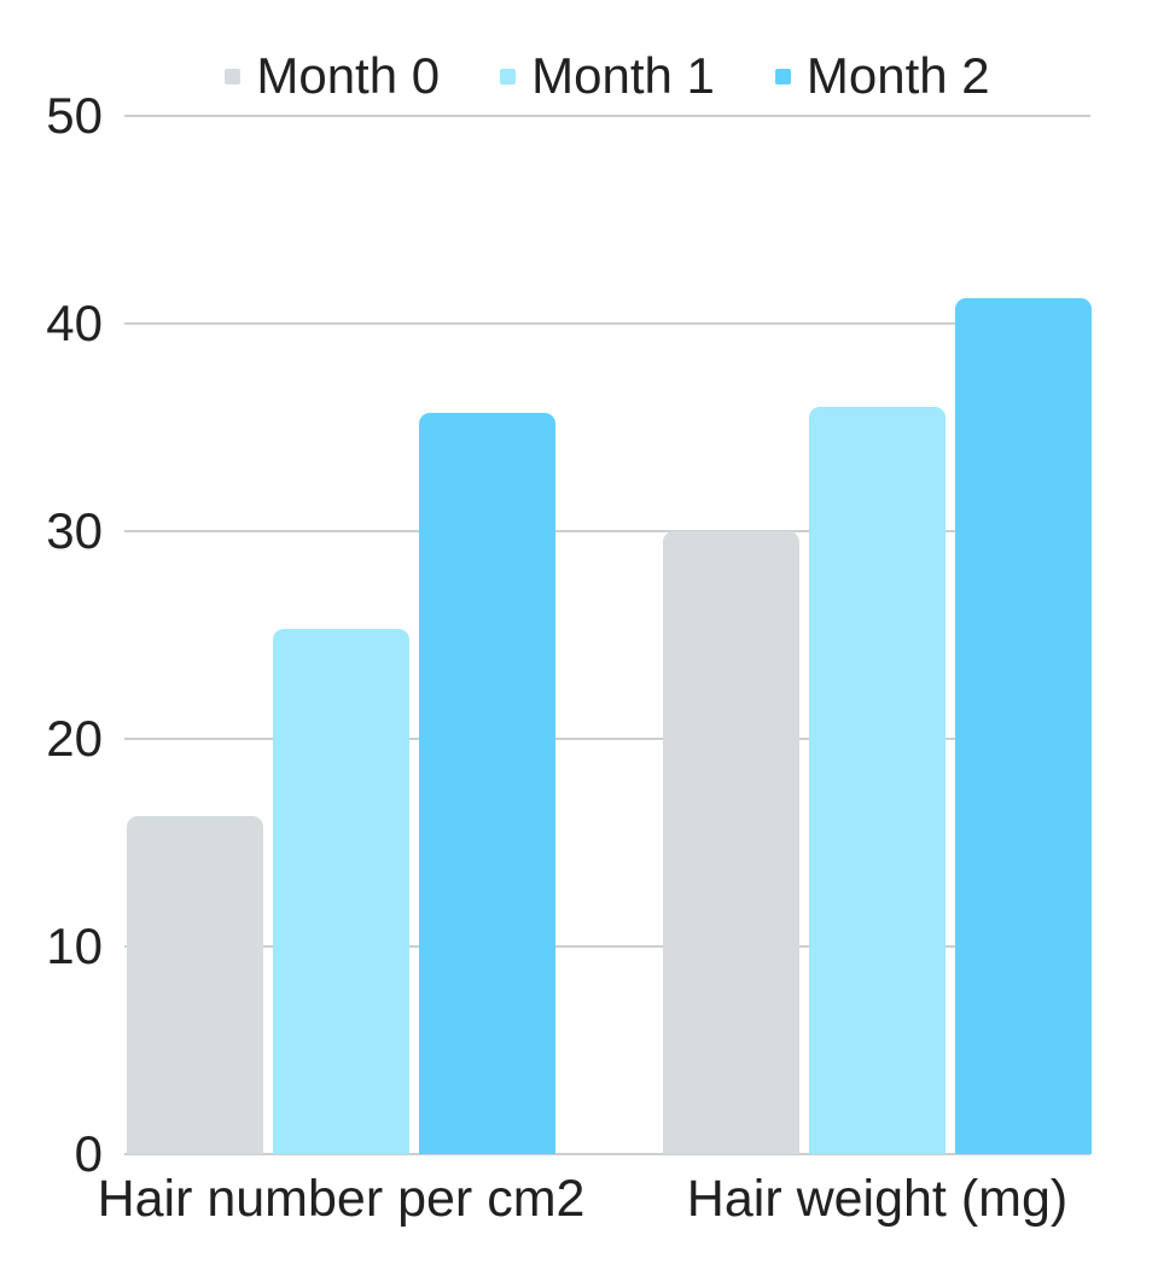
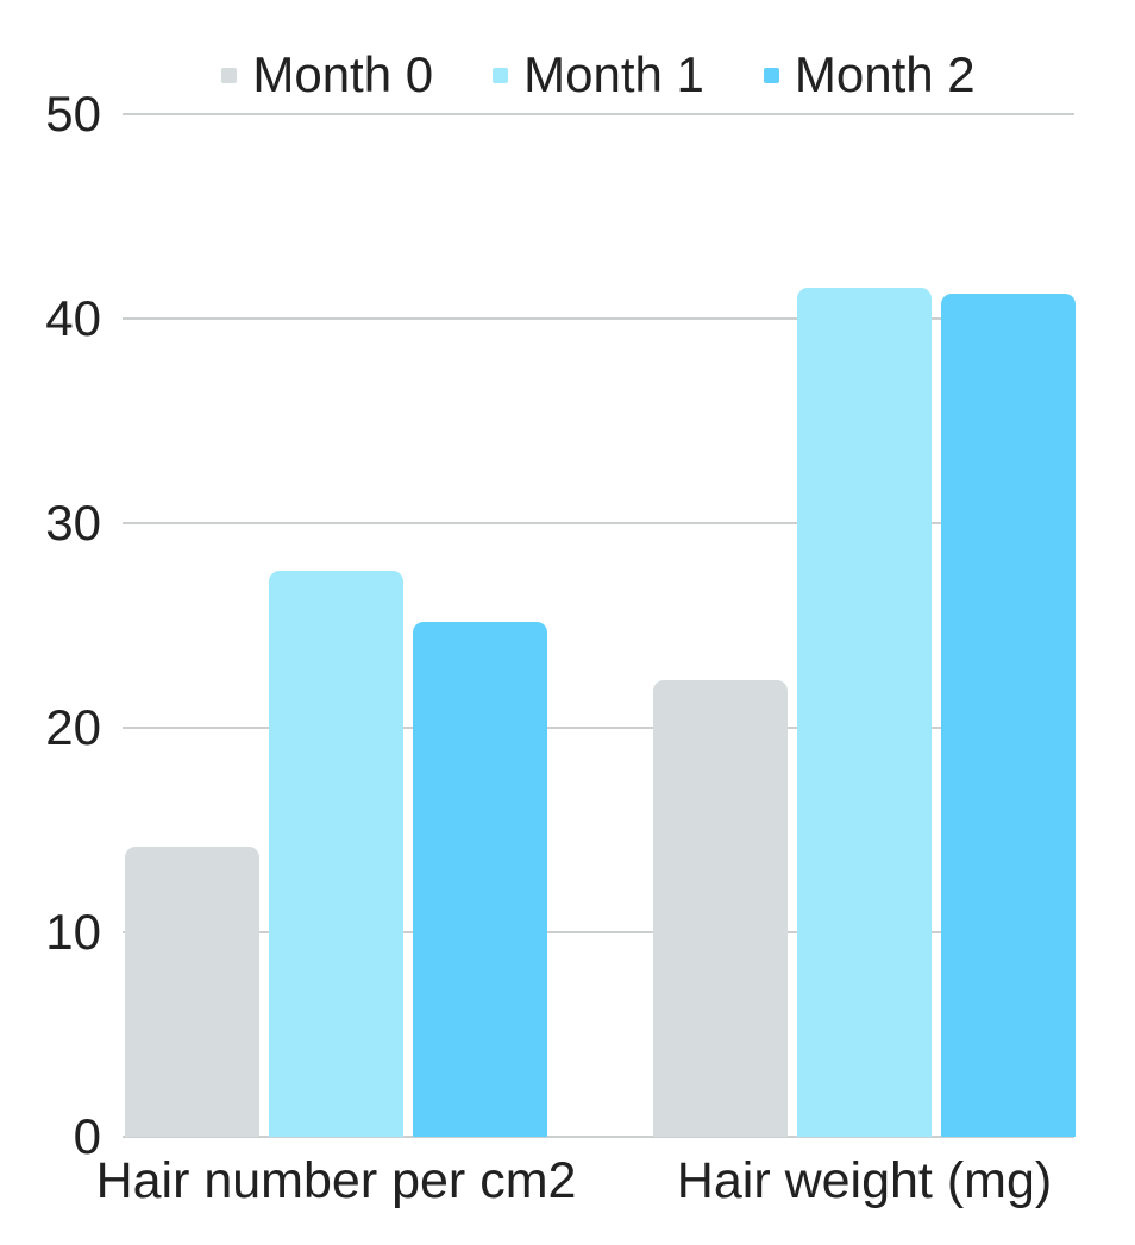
Month 0/Hair number per cm2: 16.3 -> 14.2
Month 1/Hair number per cm2: 25.3 -> 27.7
Month 2/Hair number per cm2: 35.7 -> 25.2
Month 0/Hair weight (mg): 30.0 -> 22.3
Month 1/Hair weight (mg): 36.0 -> 41.5
